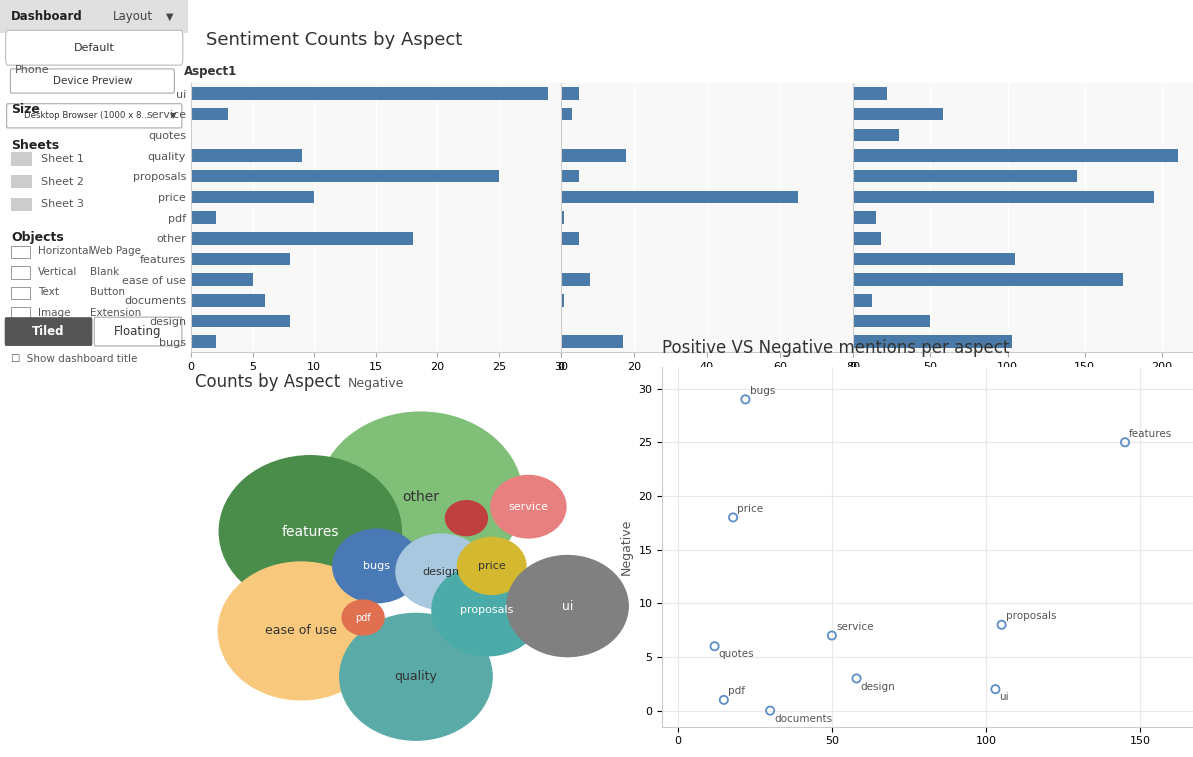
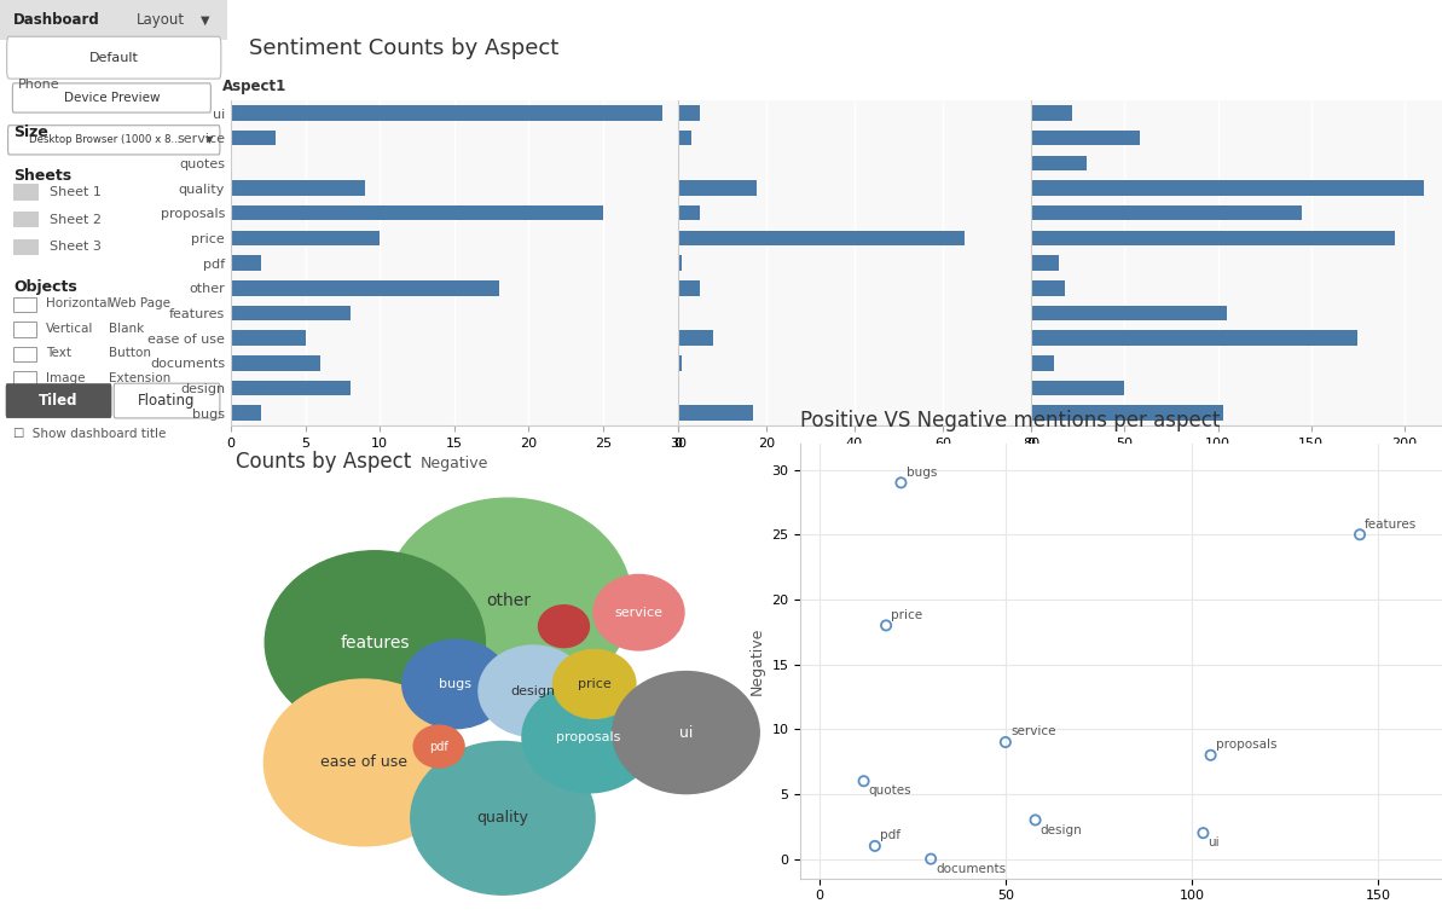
Positive VS Negative mentions per aspect/50: 7 -> 9
